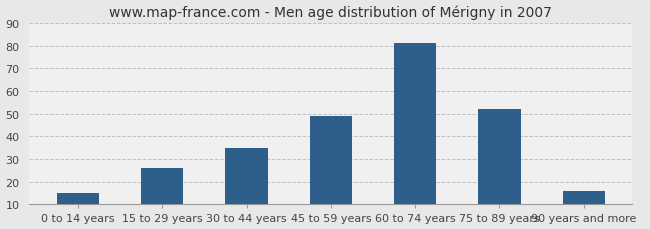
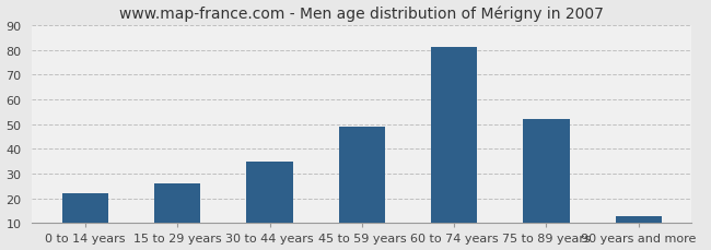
0 to 14 years: 15 -> 22
90 years and more: 16 -> 13
